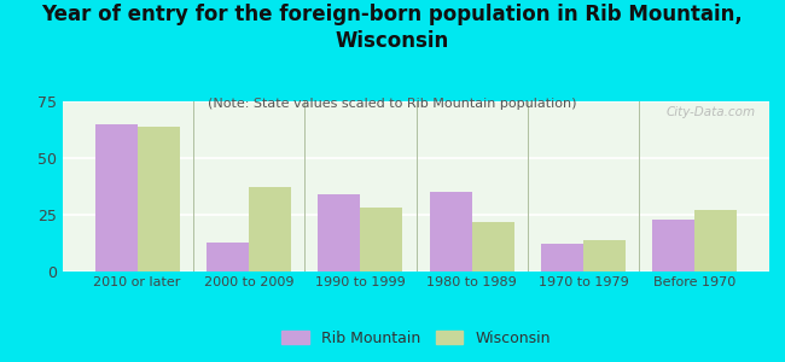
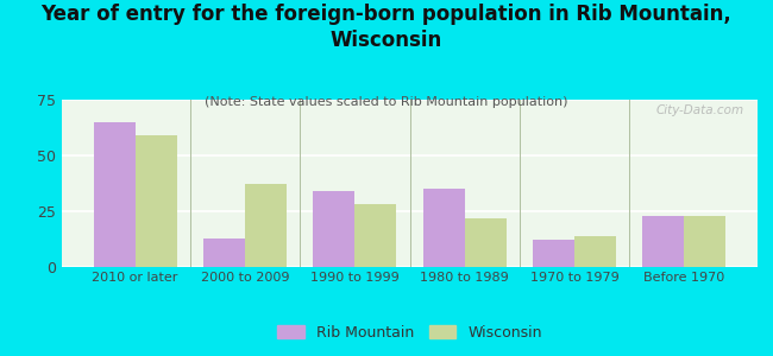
Wisconsin/2010 or later: 64 -> 59
Wisconsin/Before 1970: 27 -> 23
